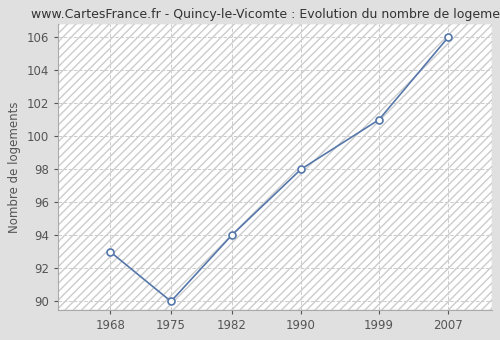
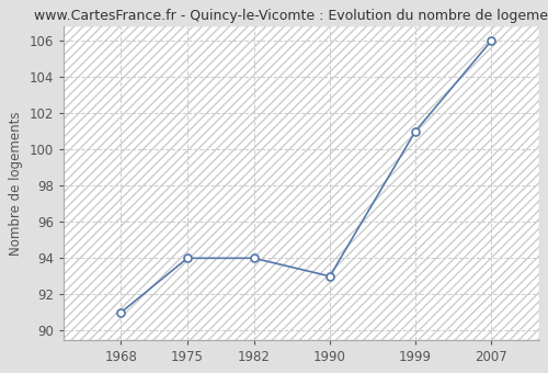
1968: 93 -> 91
1975: 90 -> 94
1990: 98 -> 93
